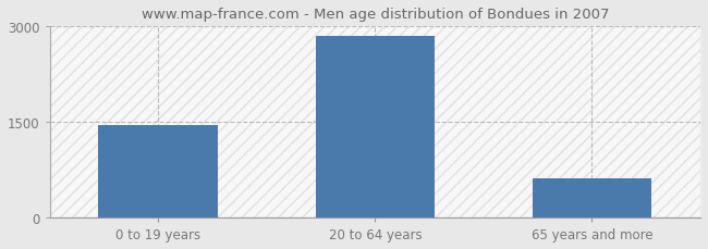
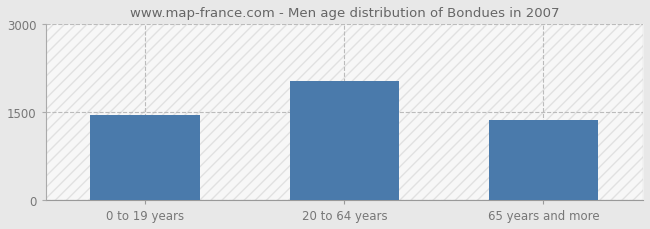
20 to 64 years: 2850 -> 2040
65 years and more: 620 -> 1360
